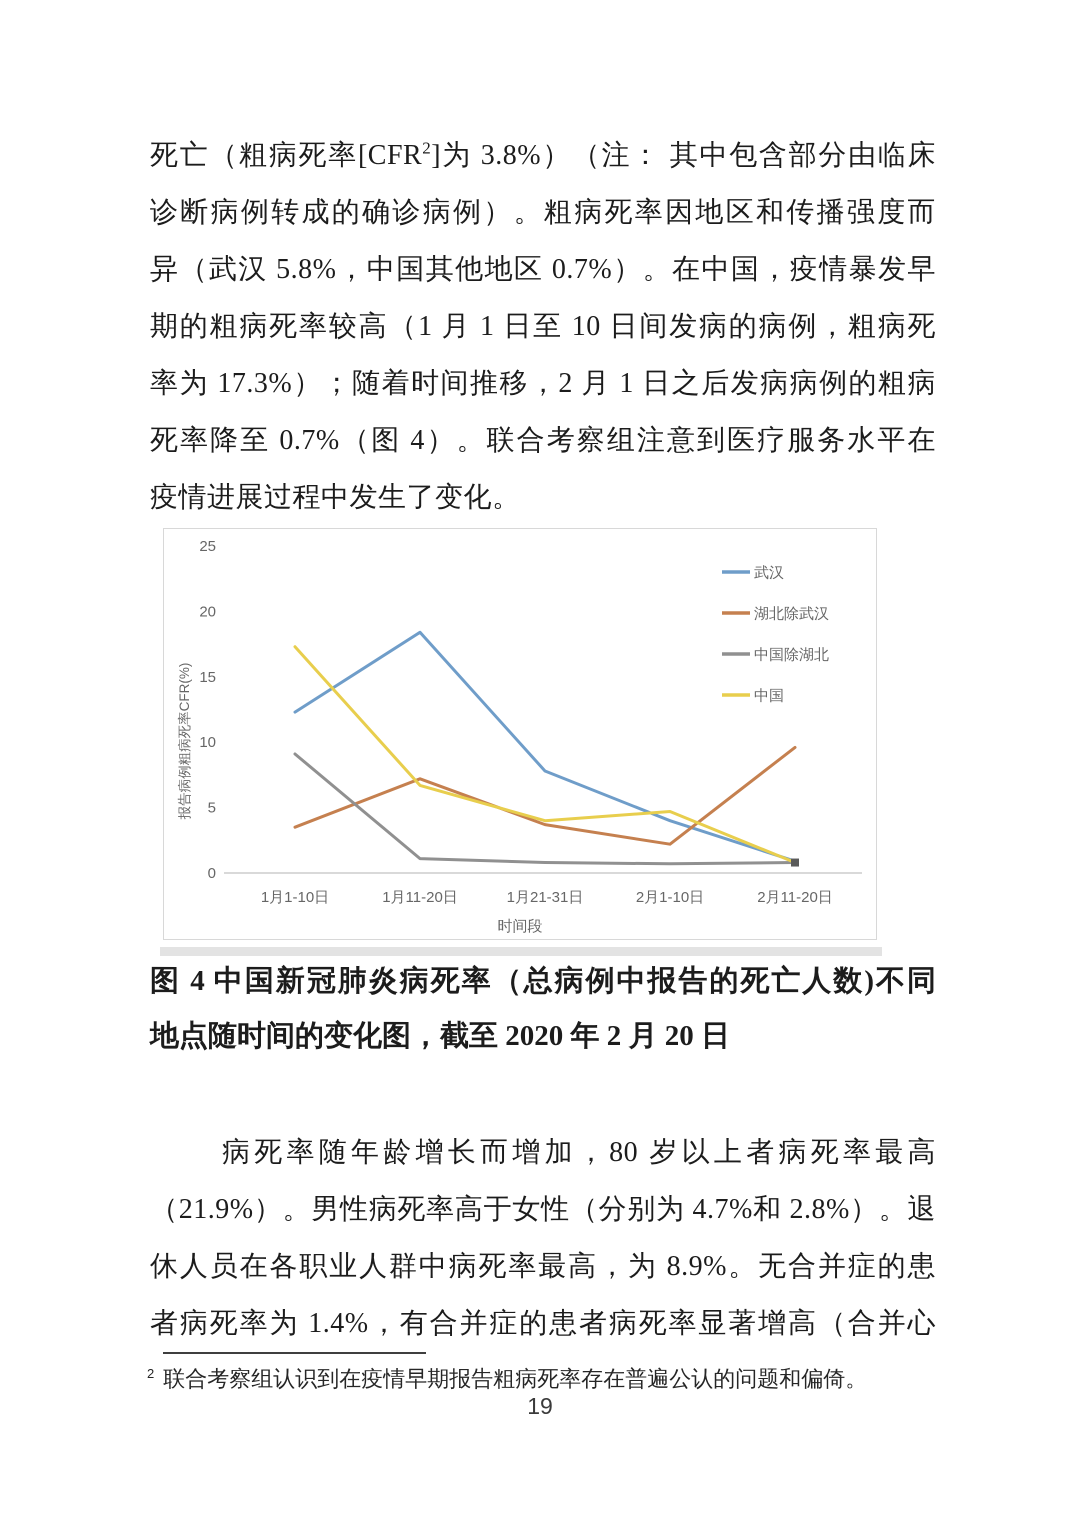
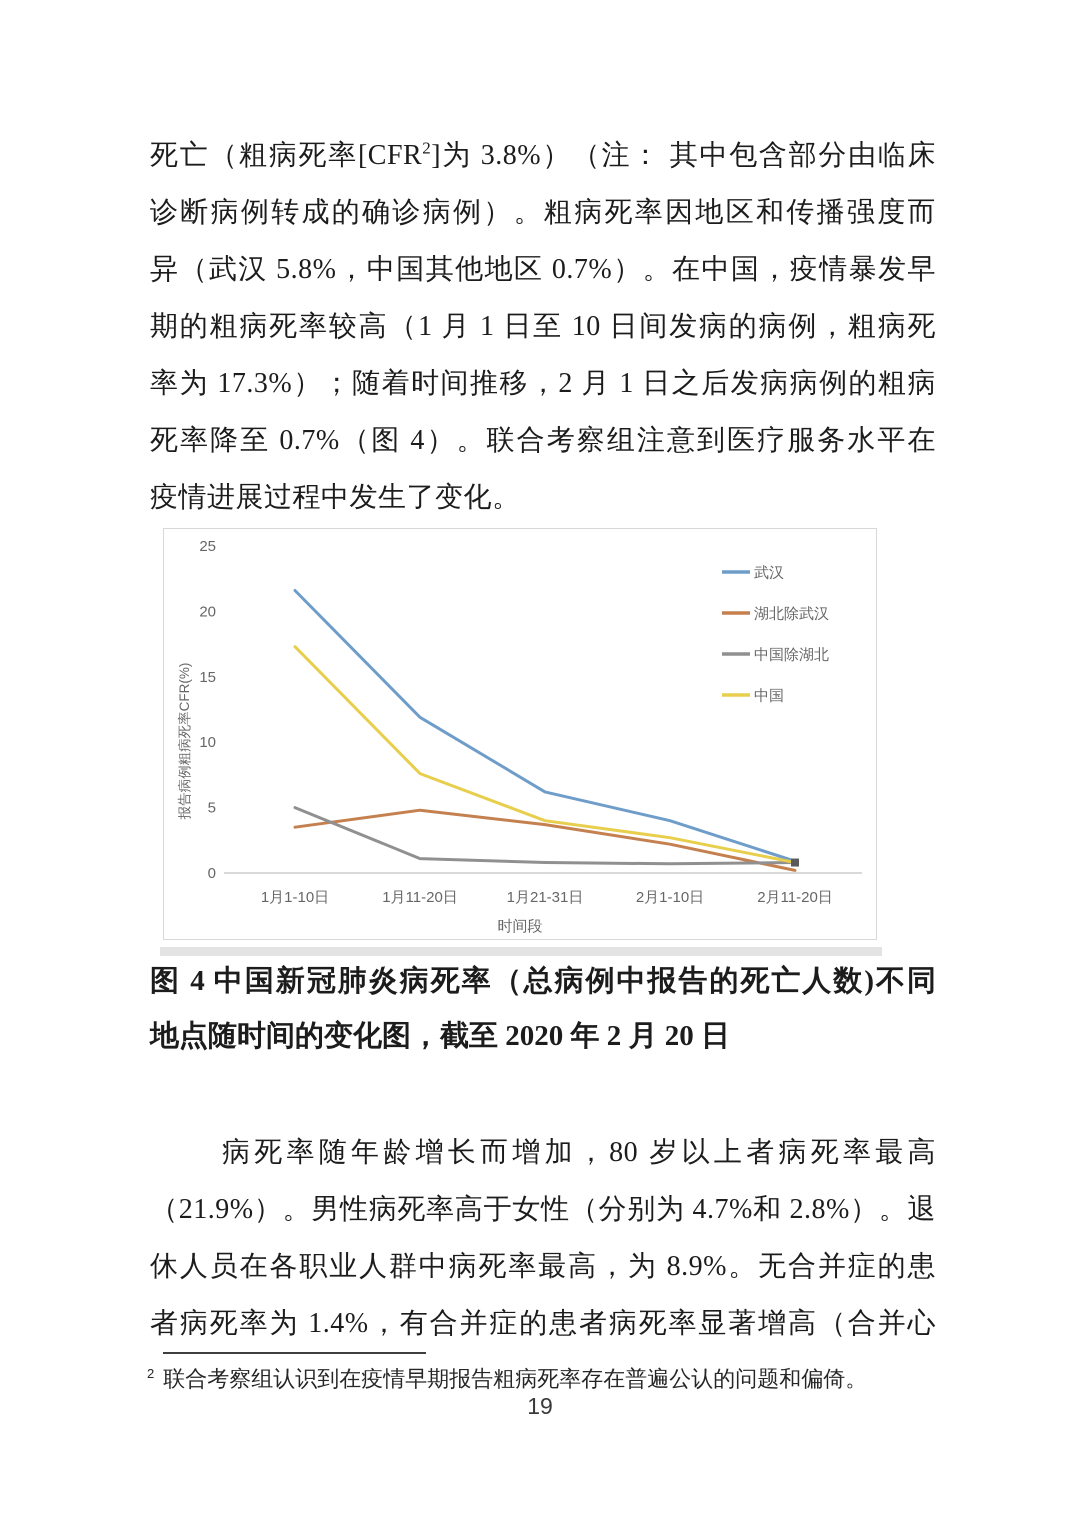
武汉/1月1-10日: 12.3 -> 21.6
中国除湖北/1月1-10日: 9.1 -> 5.0
武汉/1月11-20日: 18.4 -> 11.9
湖北除武汉/1月11-20日: 7.2 -> 4.8
中国/1月11-20日: 6.7 -> 7.6
武汉/1月21-31日: 7.8 -> 6.2
中国/2月1-10日: 4.7 -> 2.7
湖北除武汉/2月11-20日: 9.6 -> 0.2
